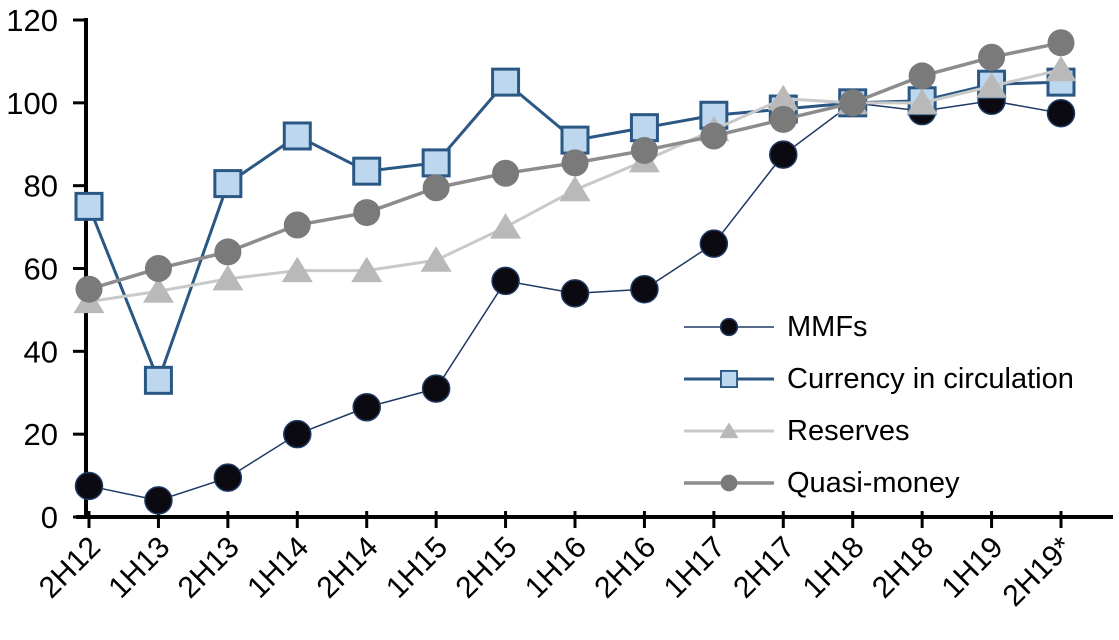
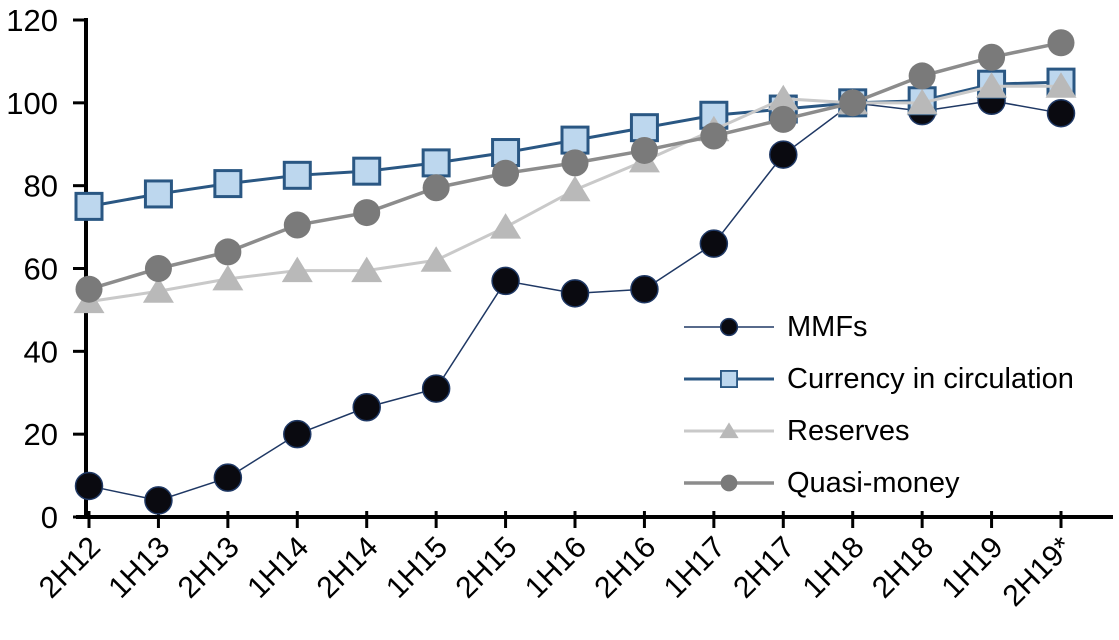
Currency in circulation/1H13: 33 -> 78
Currency in circulation/1H14: 92 -> 82
Currency in circulation/2H15: 105 -> 88
Reserves/2H19*: 108 -> 104
